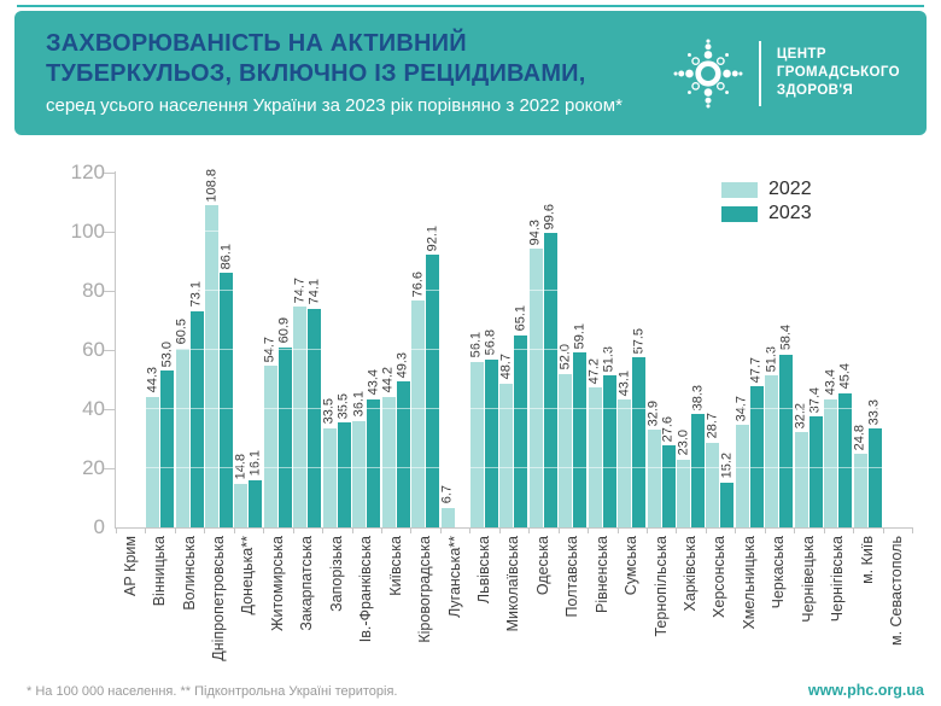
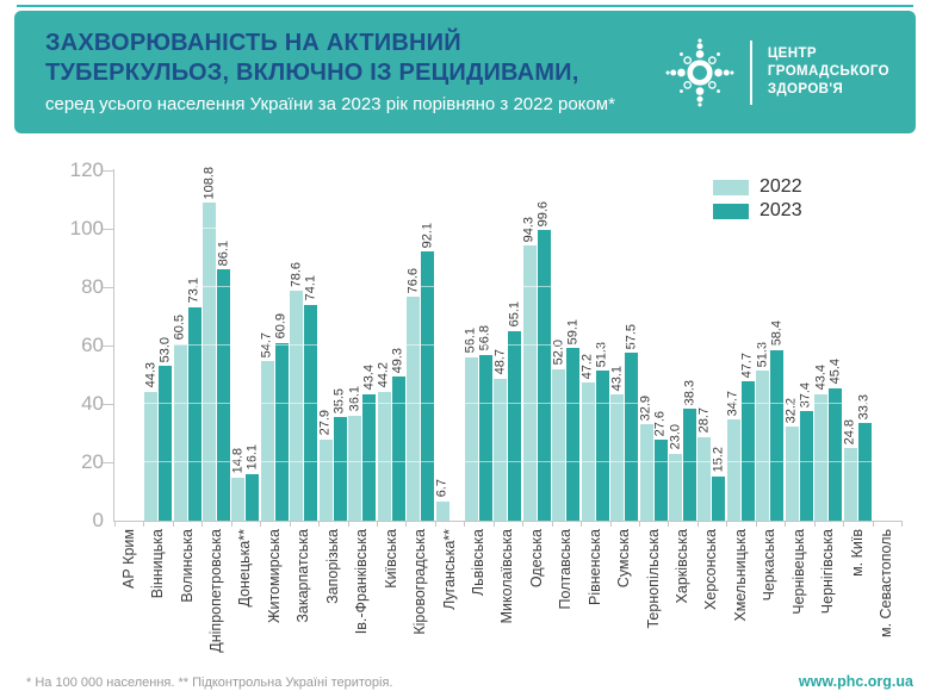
2022/Закарпатська: 74.7 -> 78.6
2022/Запорізька: 33.5 -> 27.9
